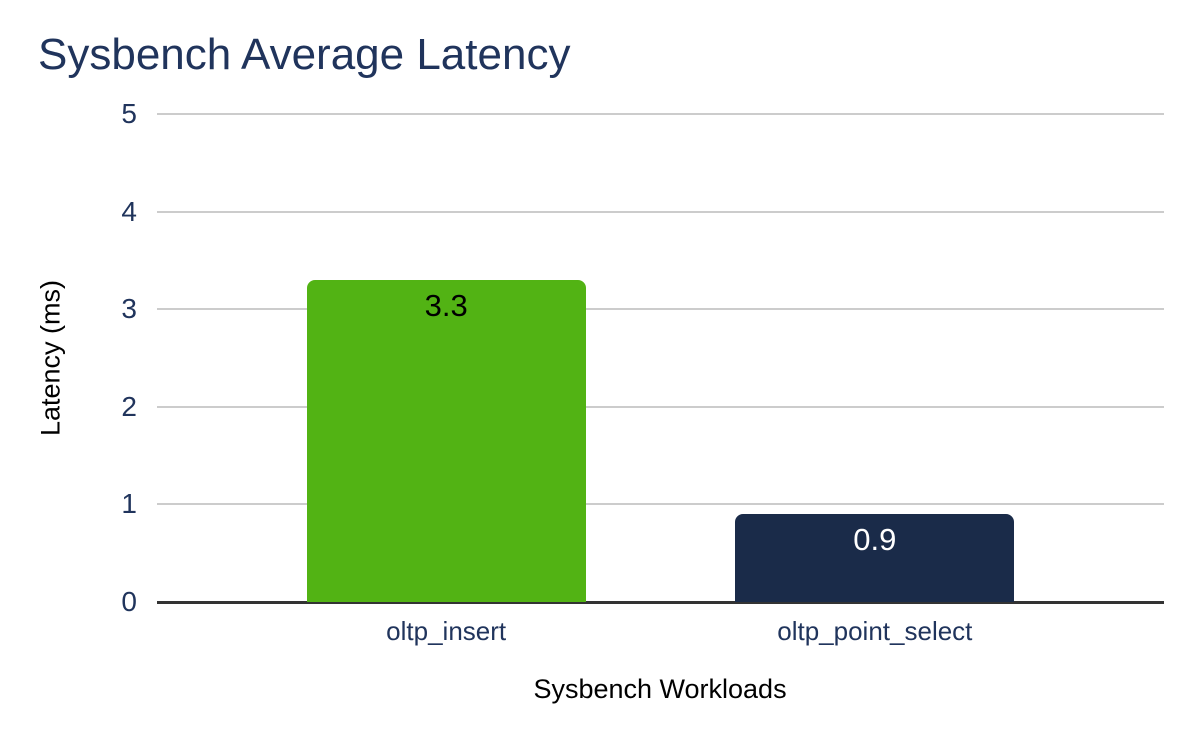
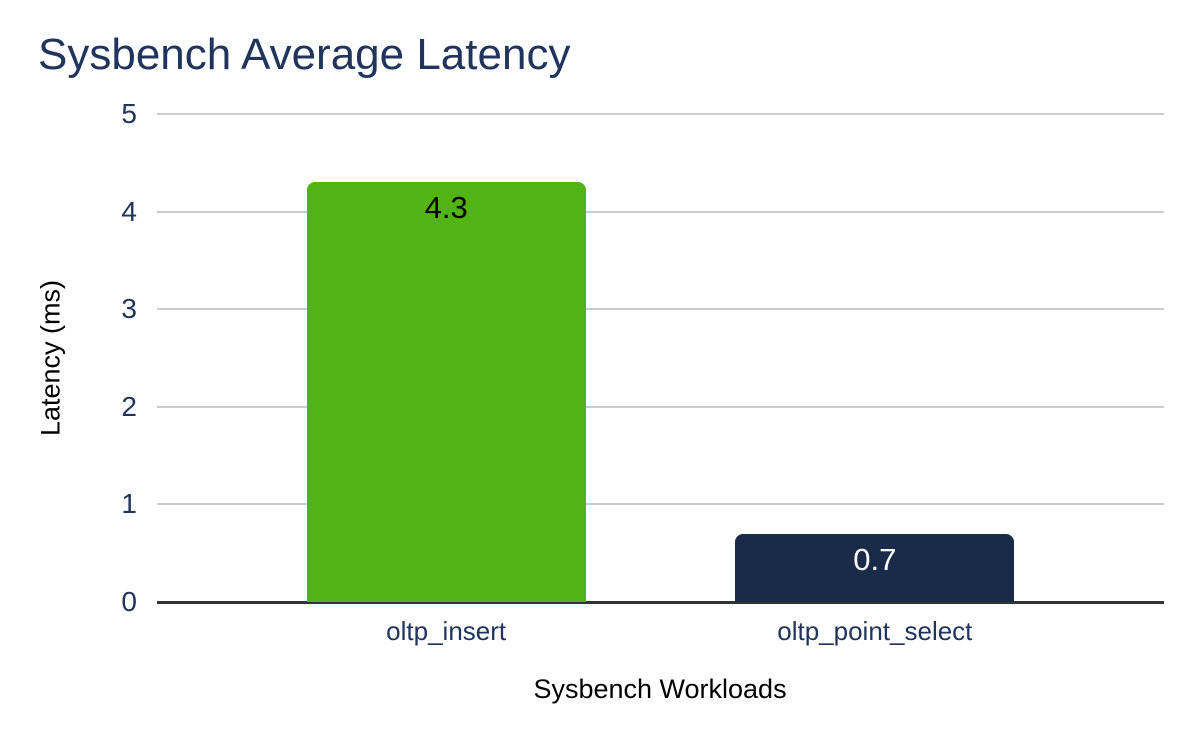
oltp_insert: 3.3 -> 4.3
oltp_point_select: 0.9 -> 0.7
